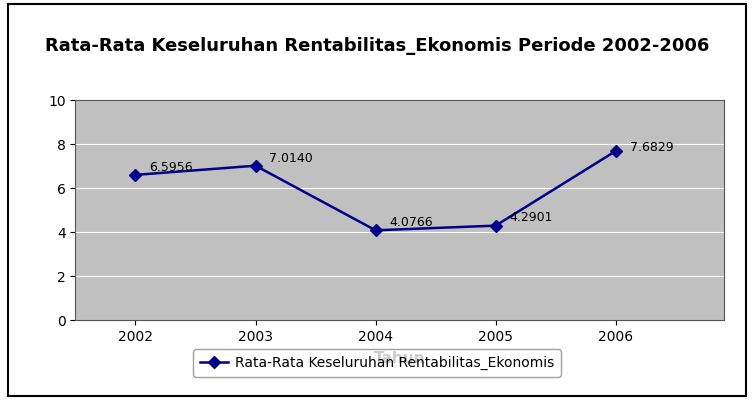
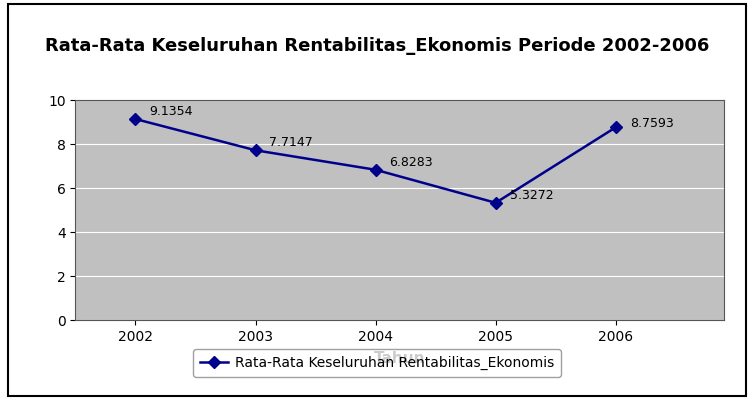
2002: 6.5956 -> 9.1354
2003: 7.0140 -> 7.7147
2004: 4.0766 -> 6.8283
2005: 4.2901 -> 5.3272
2006: 7.6829 -> 8.7593
